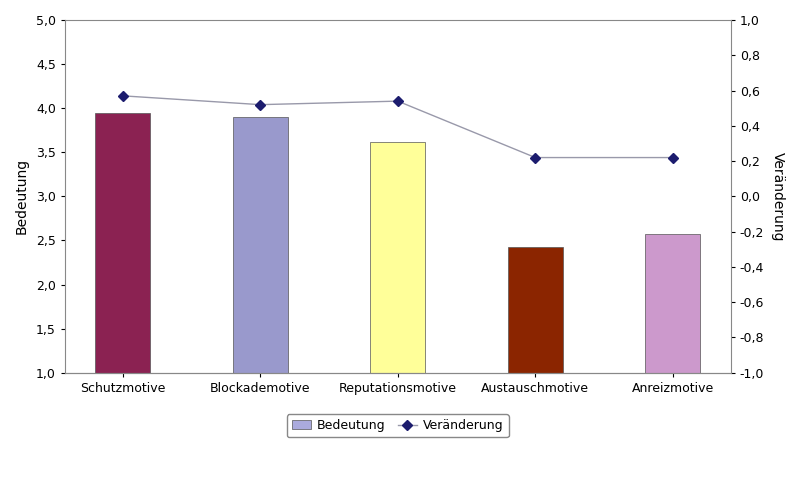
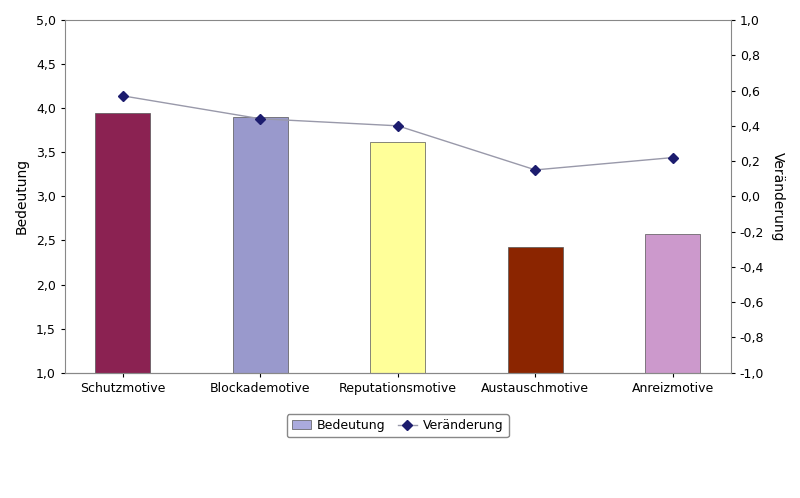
Veränderung/Blockademotive: 0,52 -> 0,44
Veränderung/Reputationsmotive: 0,54 -> 0,40
Veränderung/Austauschmotive: 0,22 -> 0,15
